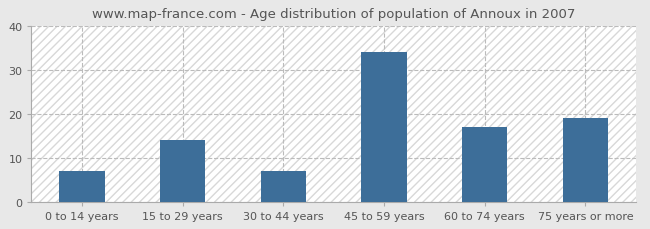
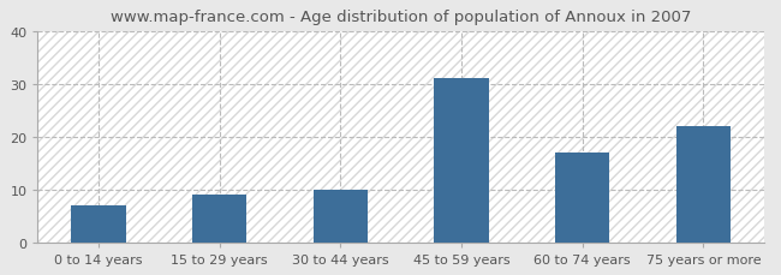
15 to 29 years: 14 -> 9
30 to 44 years: 7 -> 10
45 to 59 years: 34 -> 31
75 years or more: 19 -> 22
